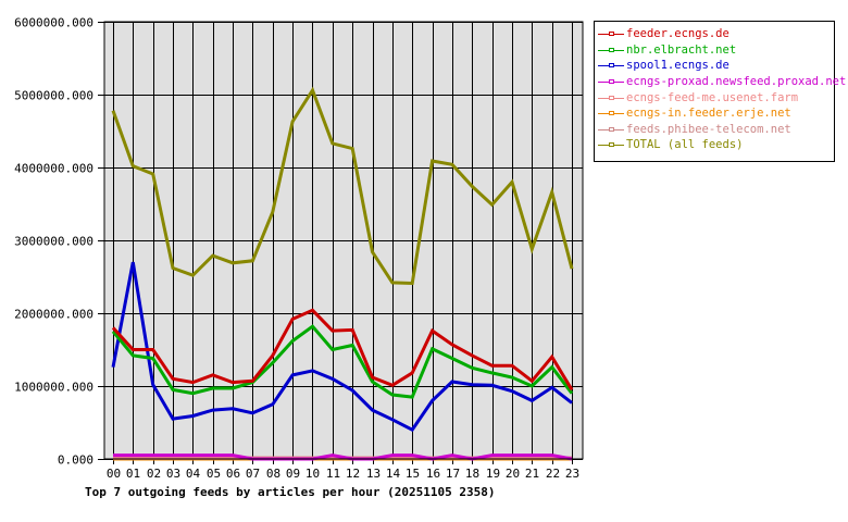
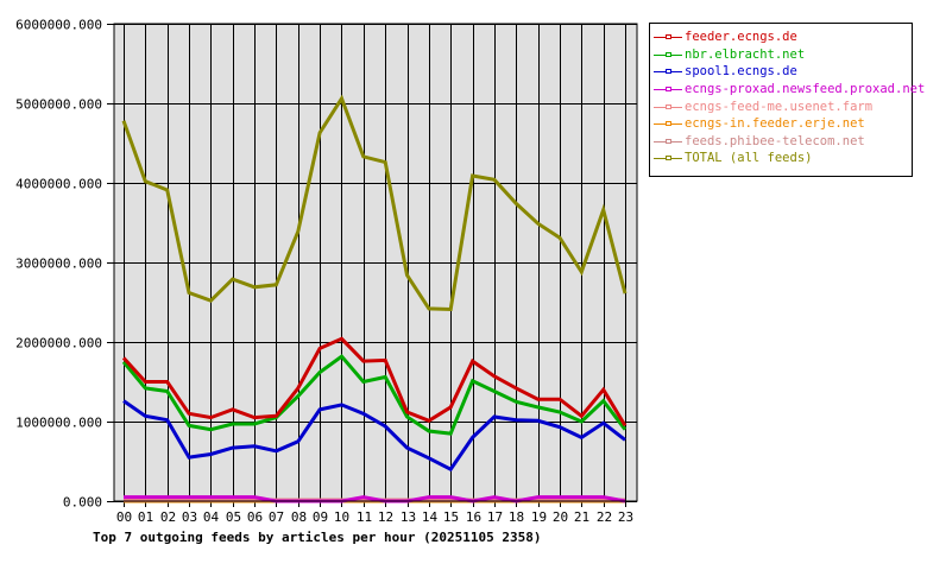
spool1.ecngs.de/01: 2700000 -> 1100000
TOTAL (all feeds)/20: 3800000 -> 3300000
